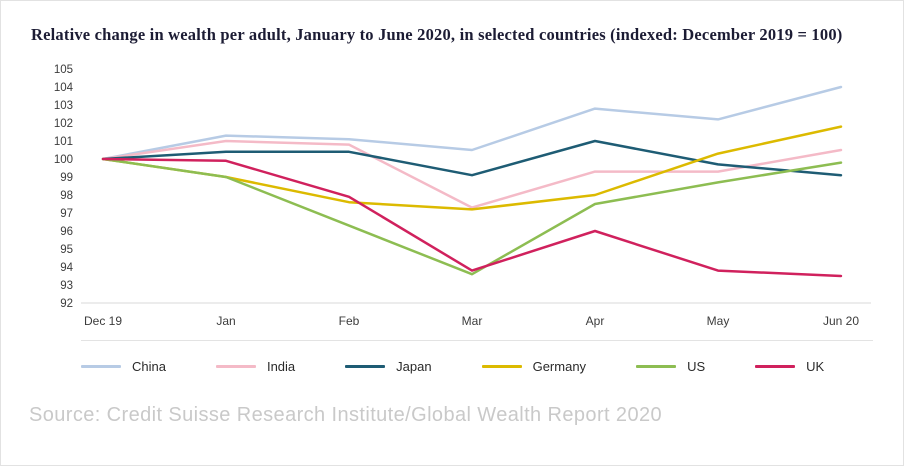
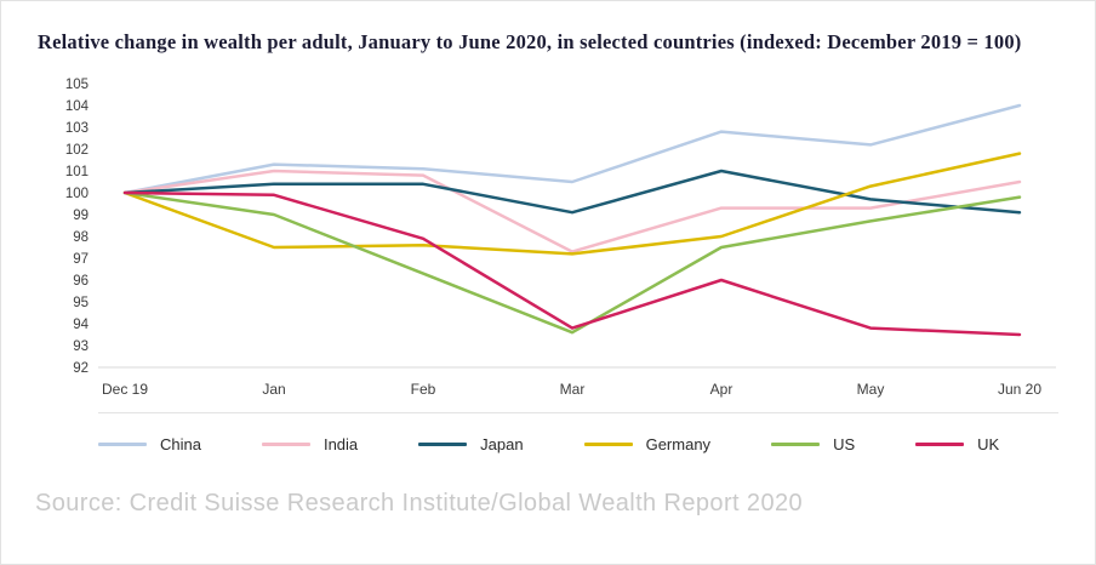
Germany/Jan: 99.0 -> 97.5
